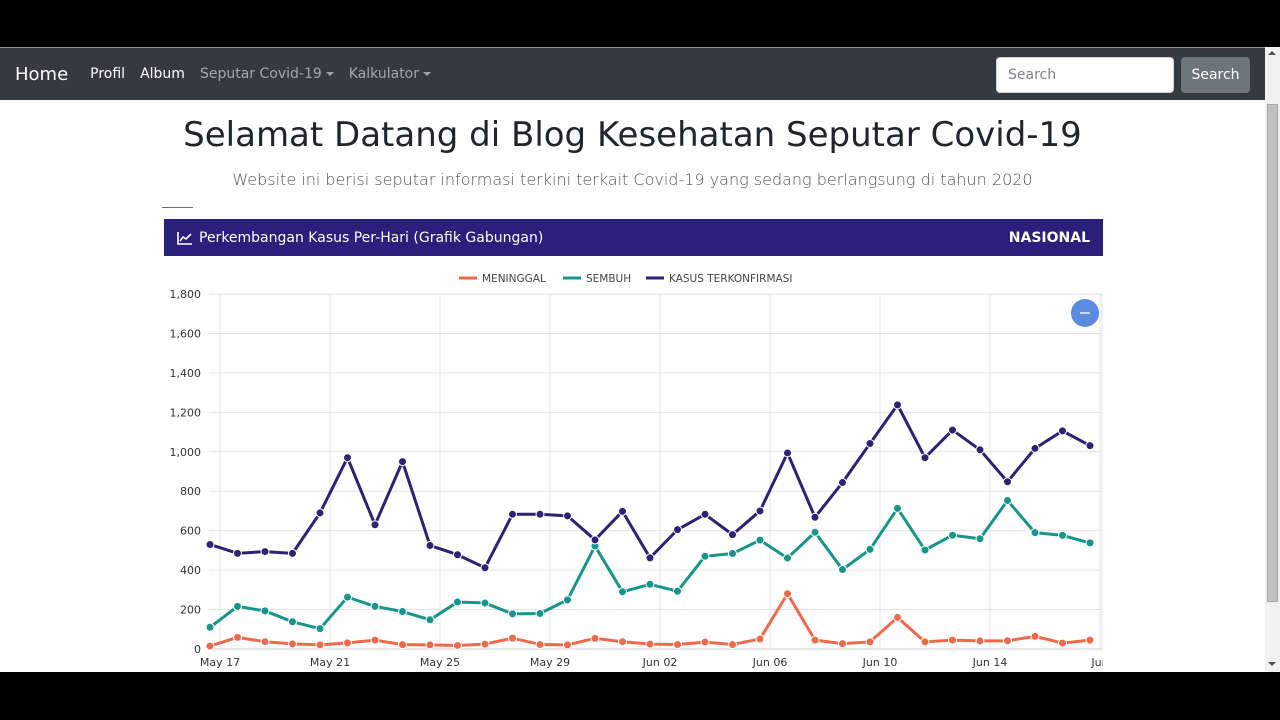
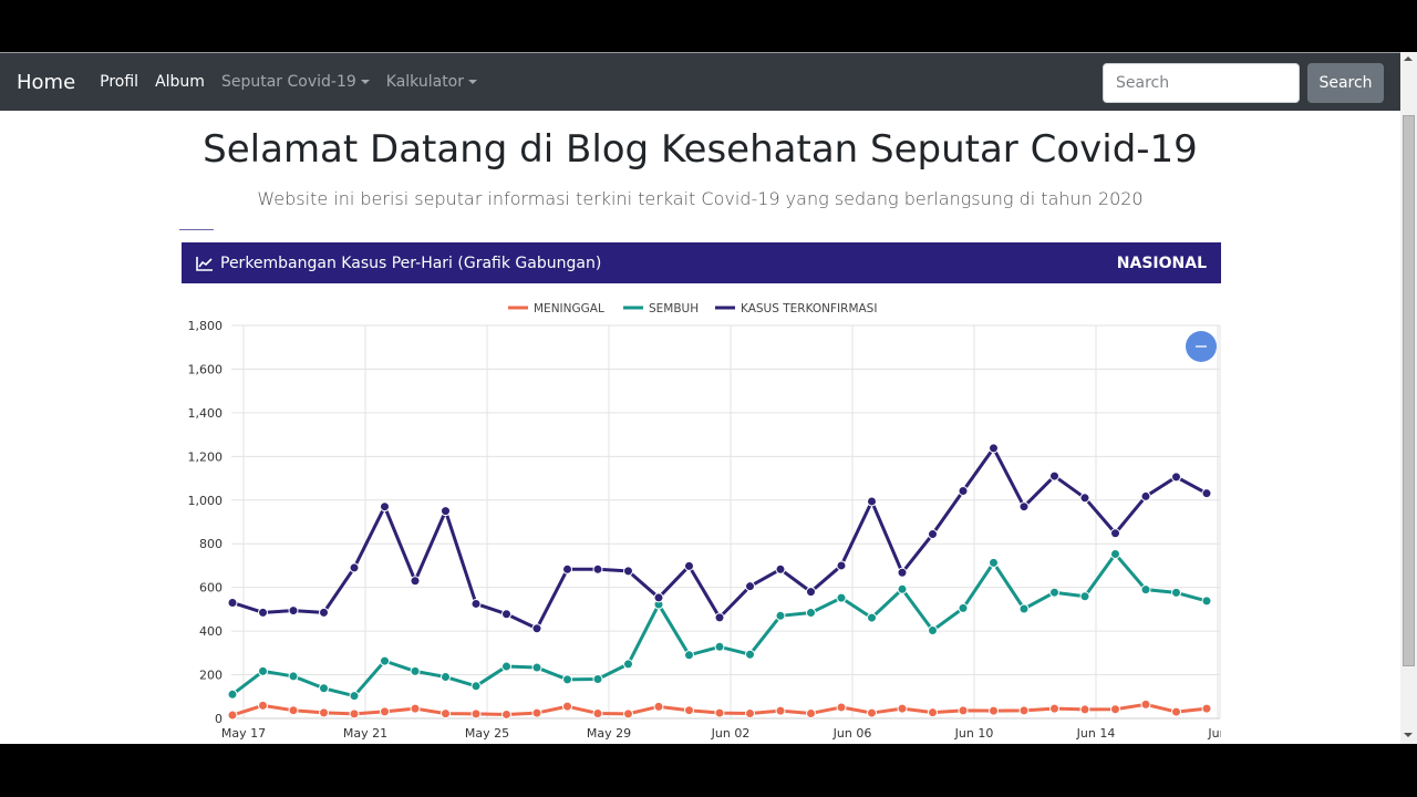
MENINGGAL/Jun 06: 280 -> 20
MENINGGAL/Jun 10: 160 -> 40
